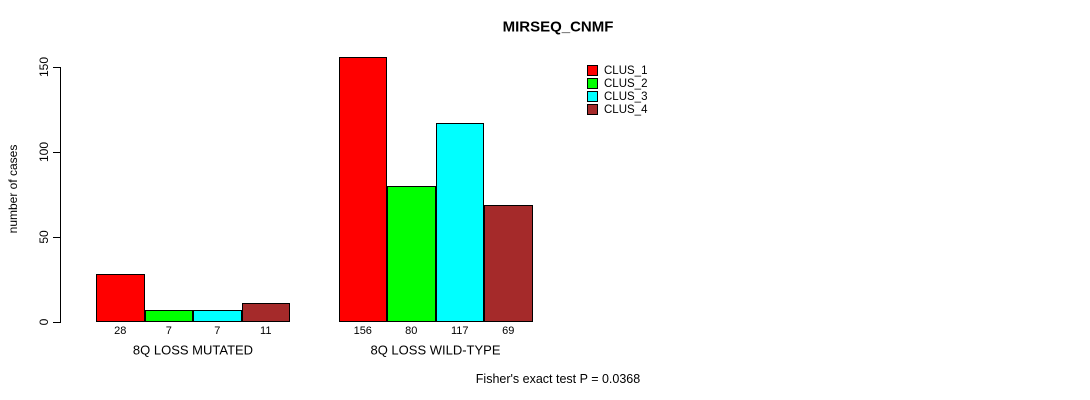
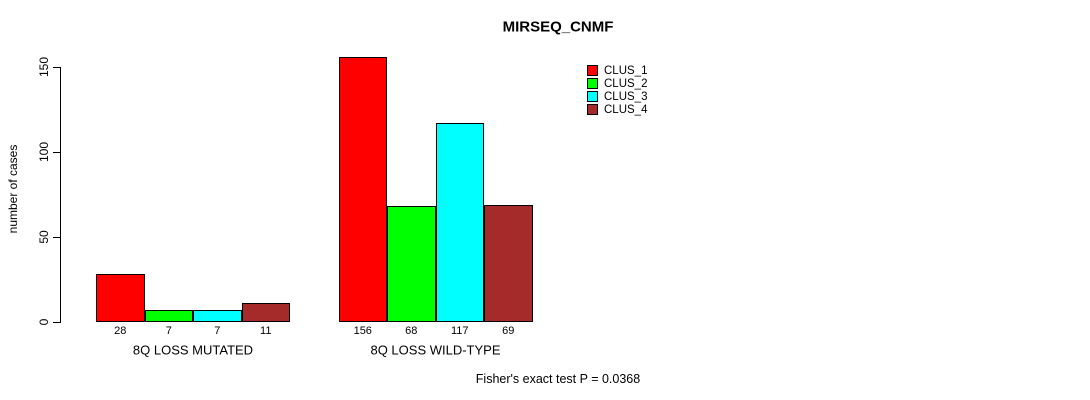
CLUS_2/8Q LOSS WILD-TYPE: 80 -> 68
